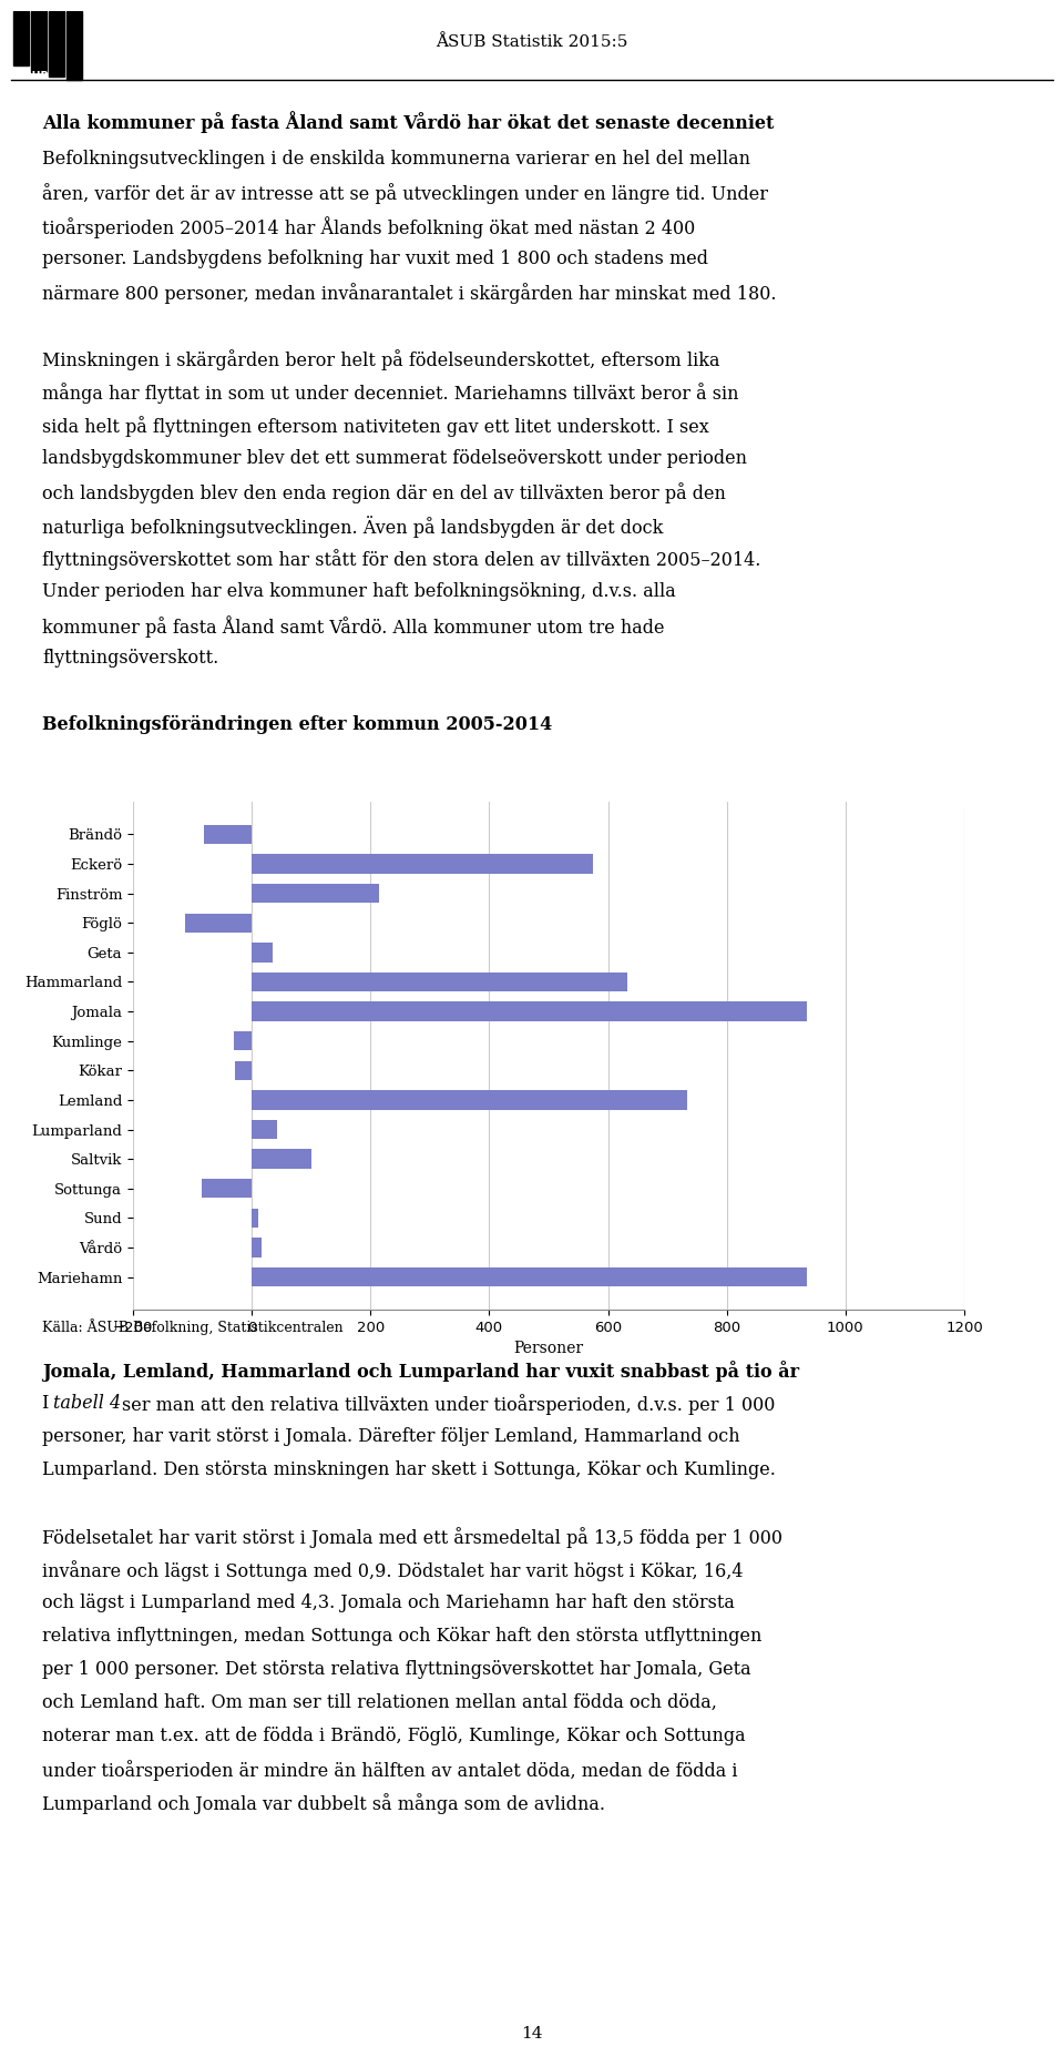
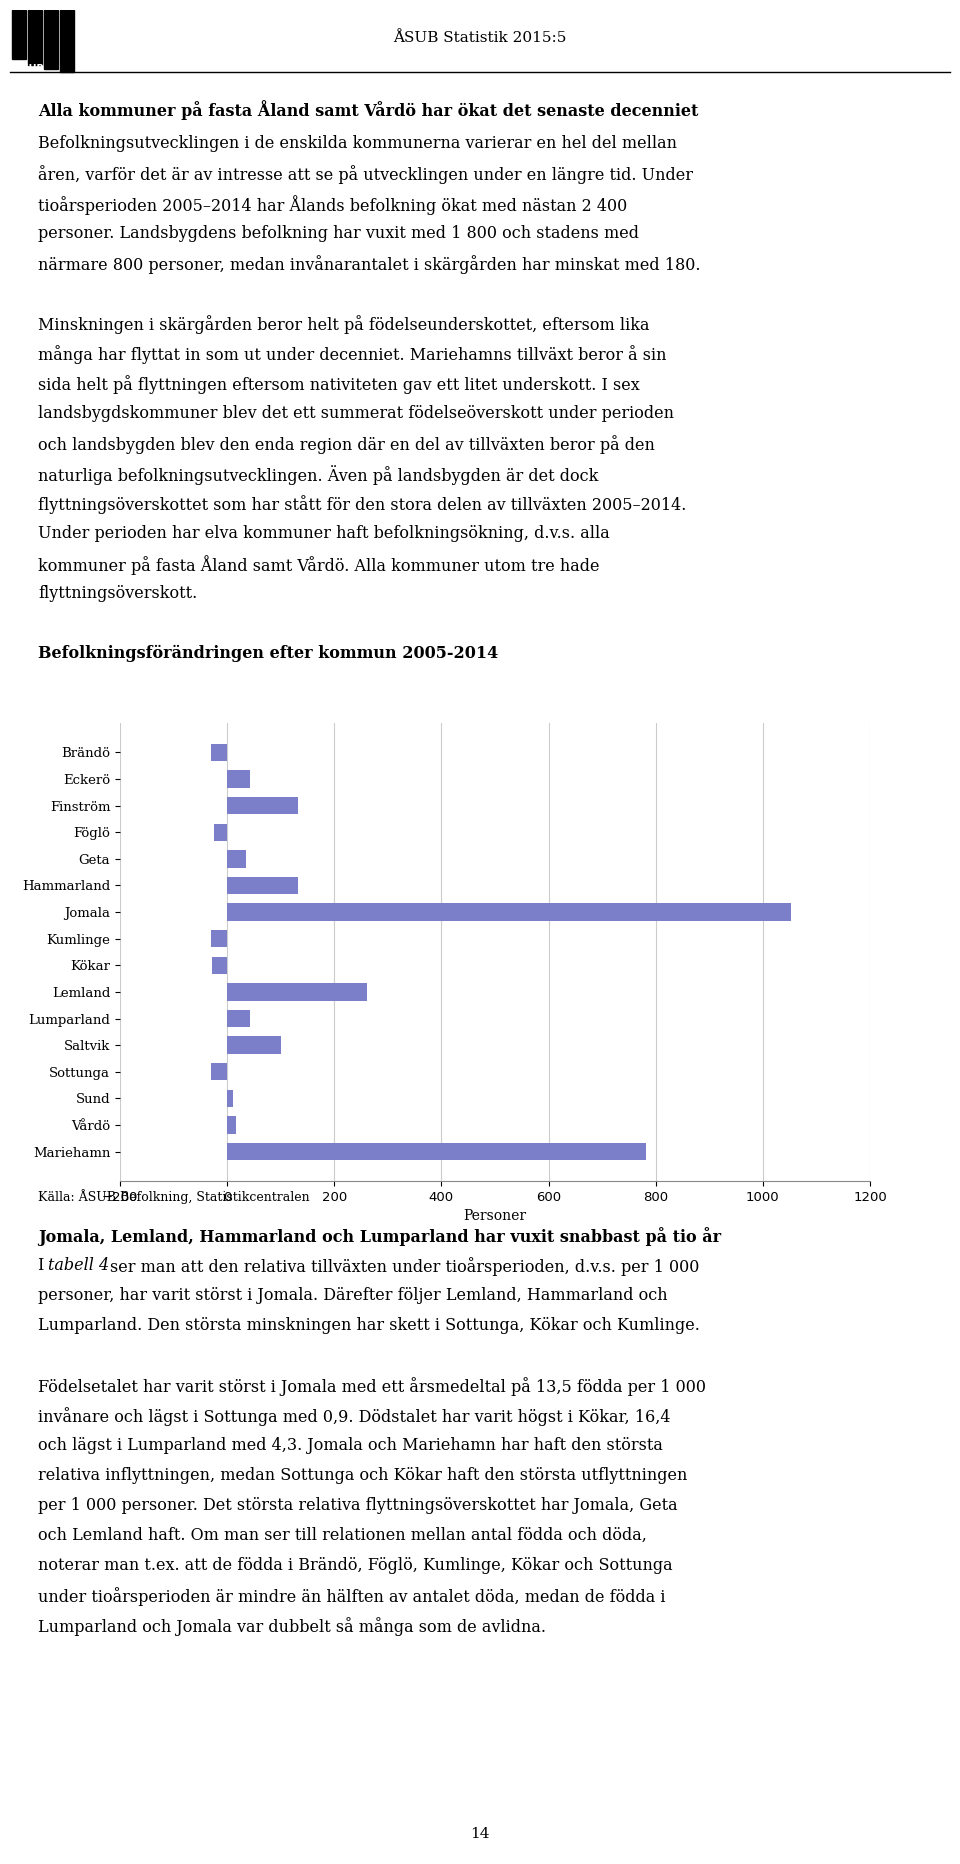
Brändö: -80 -> -30
Eckerö: 574 -> 42
Finström: 214 -> 133
Föglö: -112 -> -25
Hammarland: 632 -> 132
Jomala: 934 -> 1052
Lemland: 734 -> 261
Sottunga: -84 -> -30
Mariehamn: 934 -> 782
